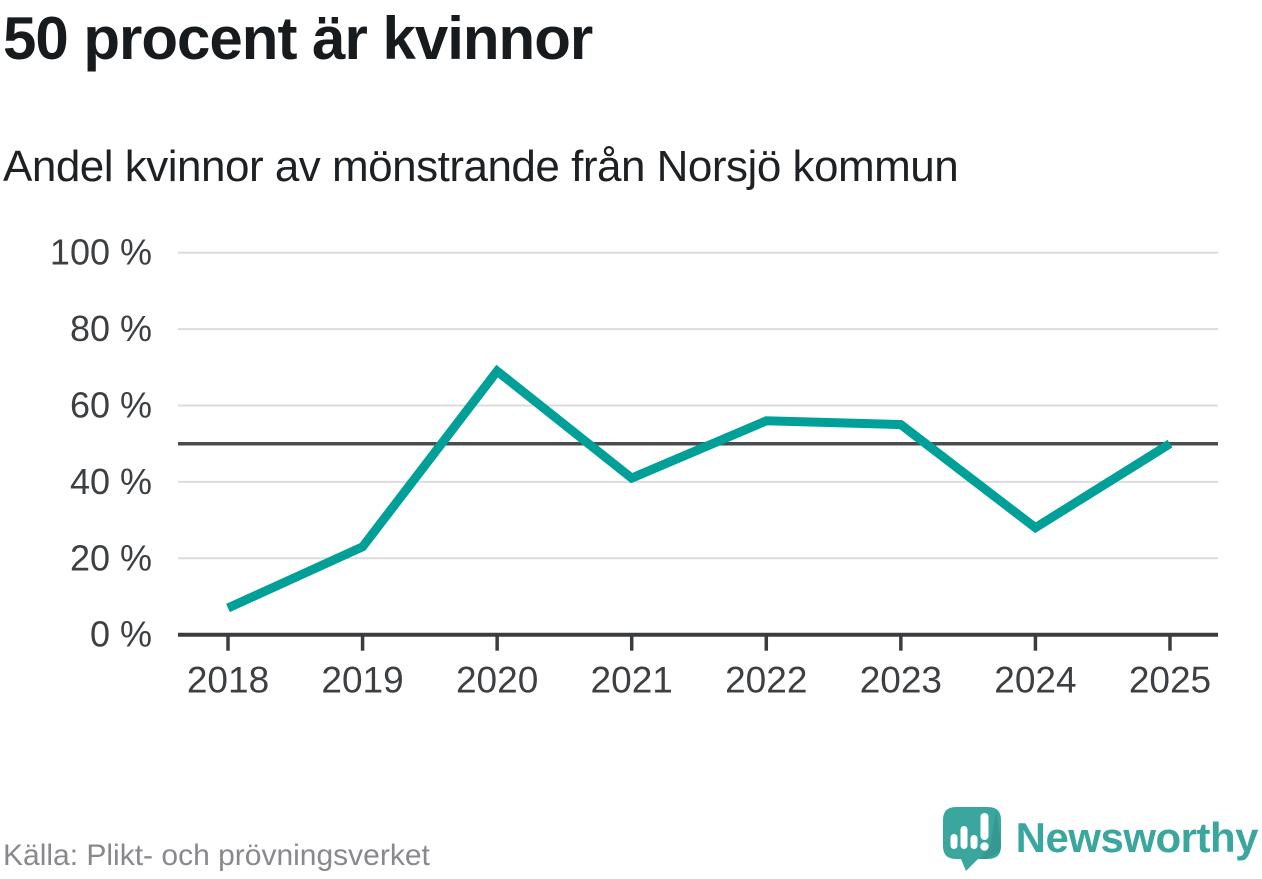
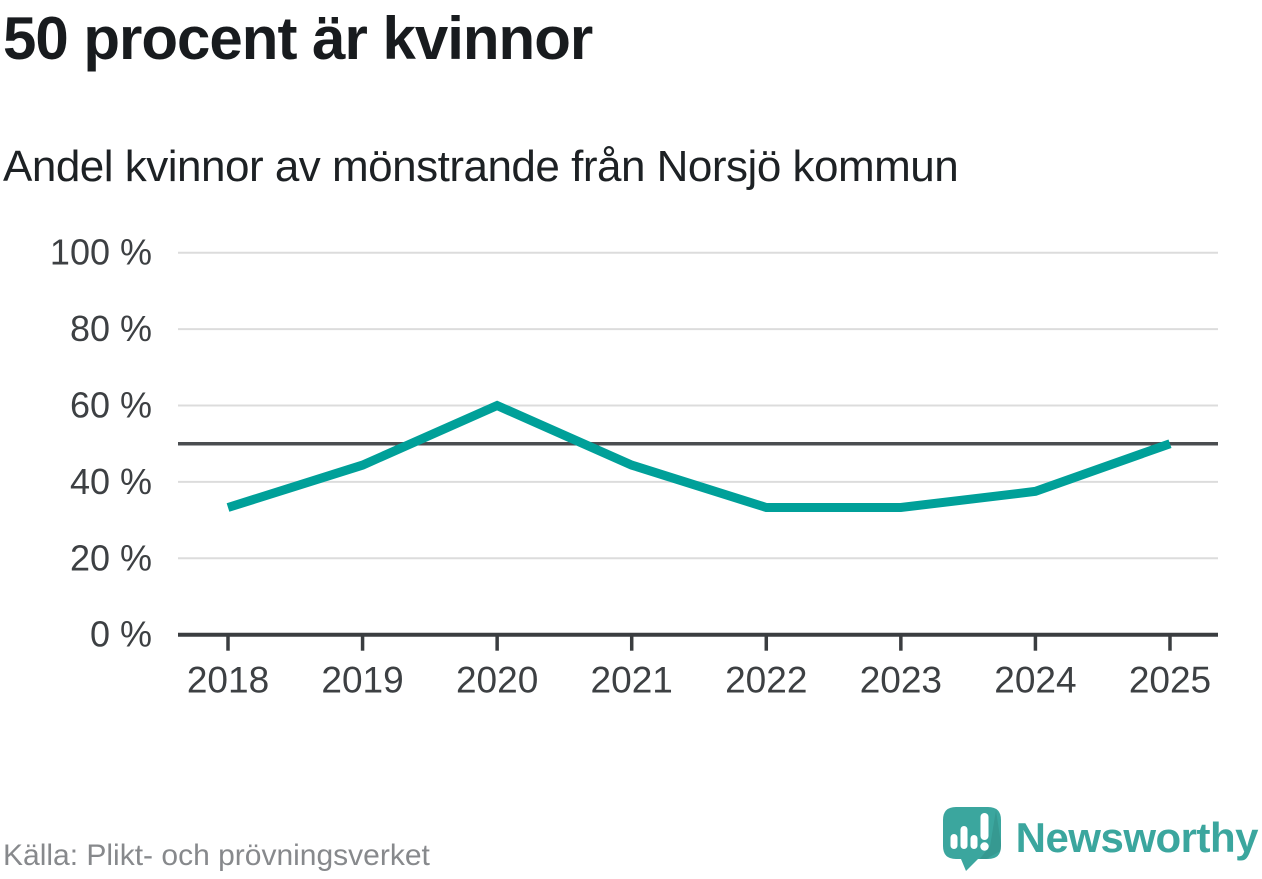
2018: 7% -> 33%
2019: 23% -> 44%
2020: 69% -> 60%
2021: 41% -> 44%
2022: 56% -> 33%
2023: 55% -> 33%
2024: 28% -> 38%
